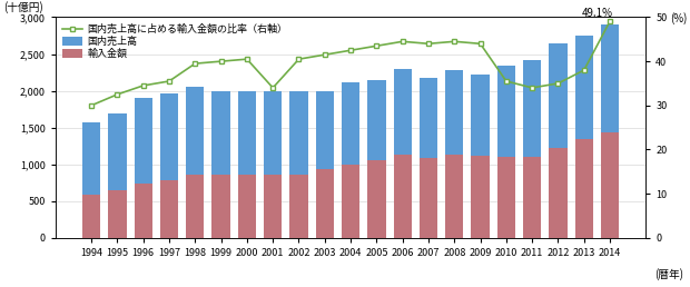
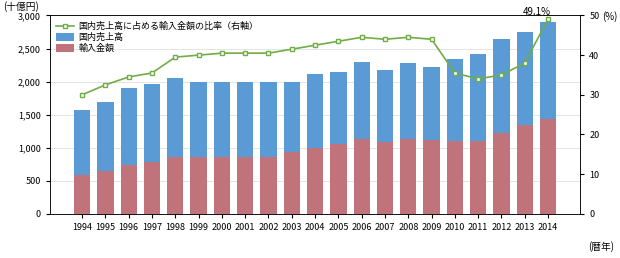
国内売上高に占める輸入金額の比率（右軸）/2001: 34.0 -> 40.5
